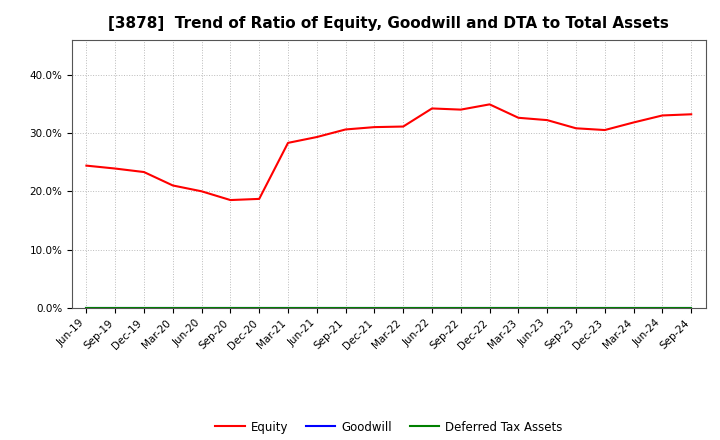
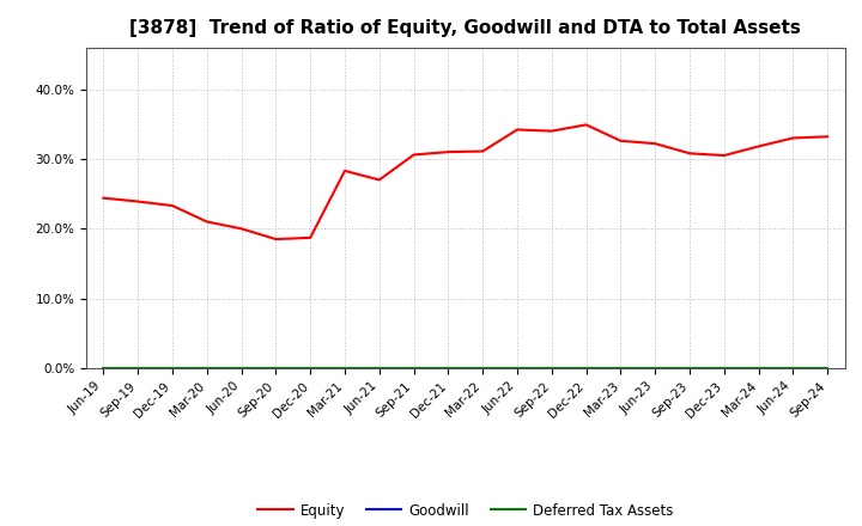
Equity/Jun-21: 29.3% -> 27.0%
